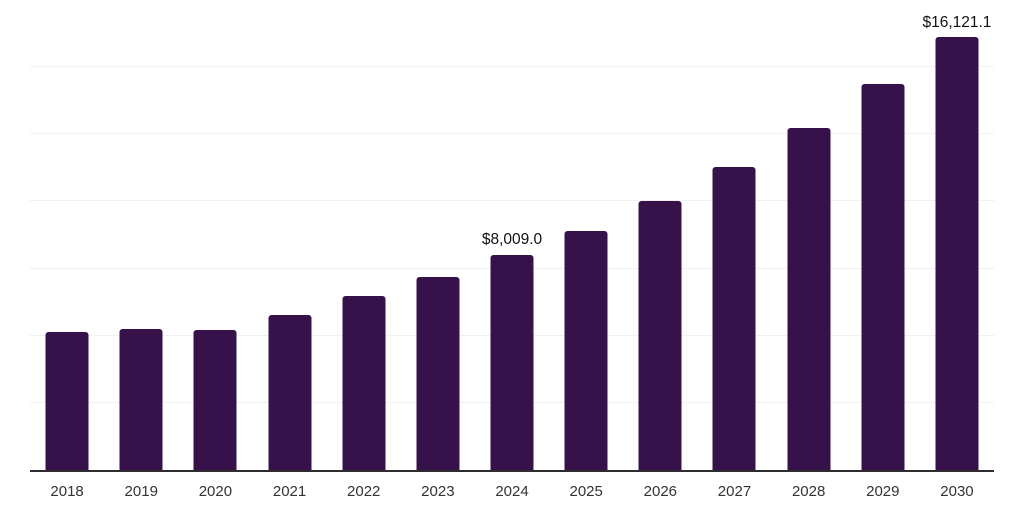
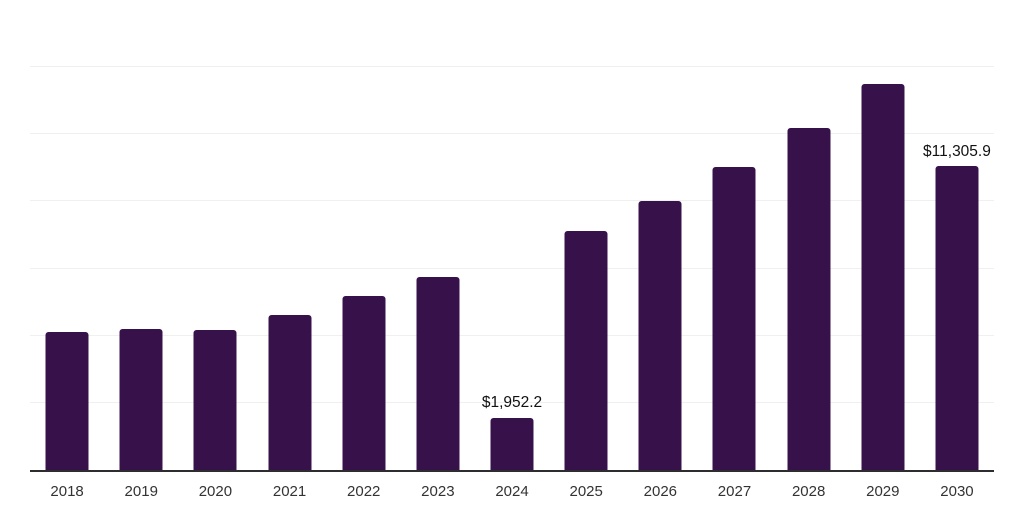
2024: $8,009.0 -> $1,952.2
2030: $16,121.1 -> $11,305.9
